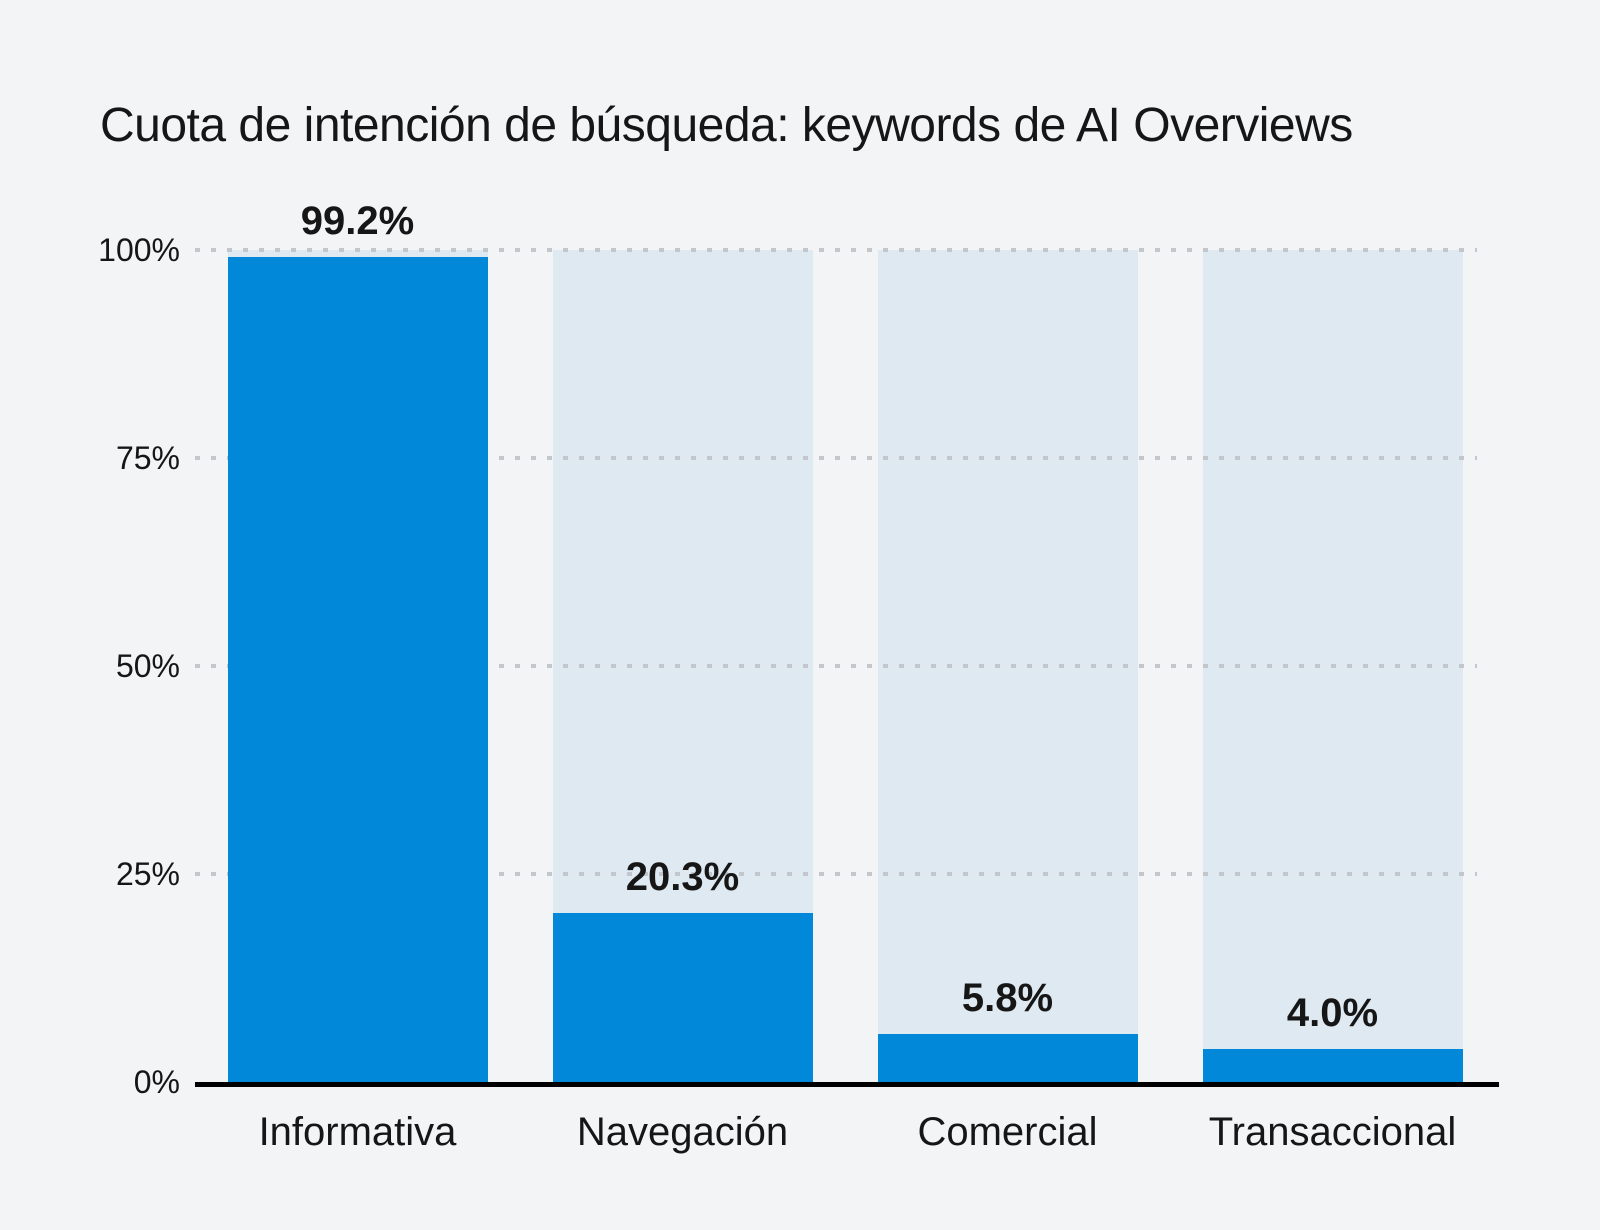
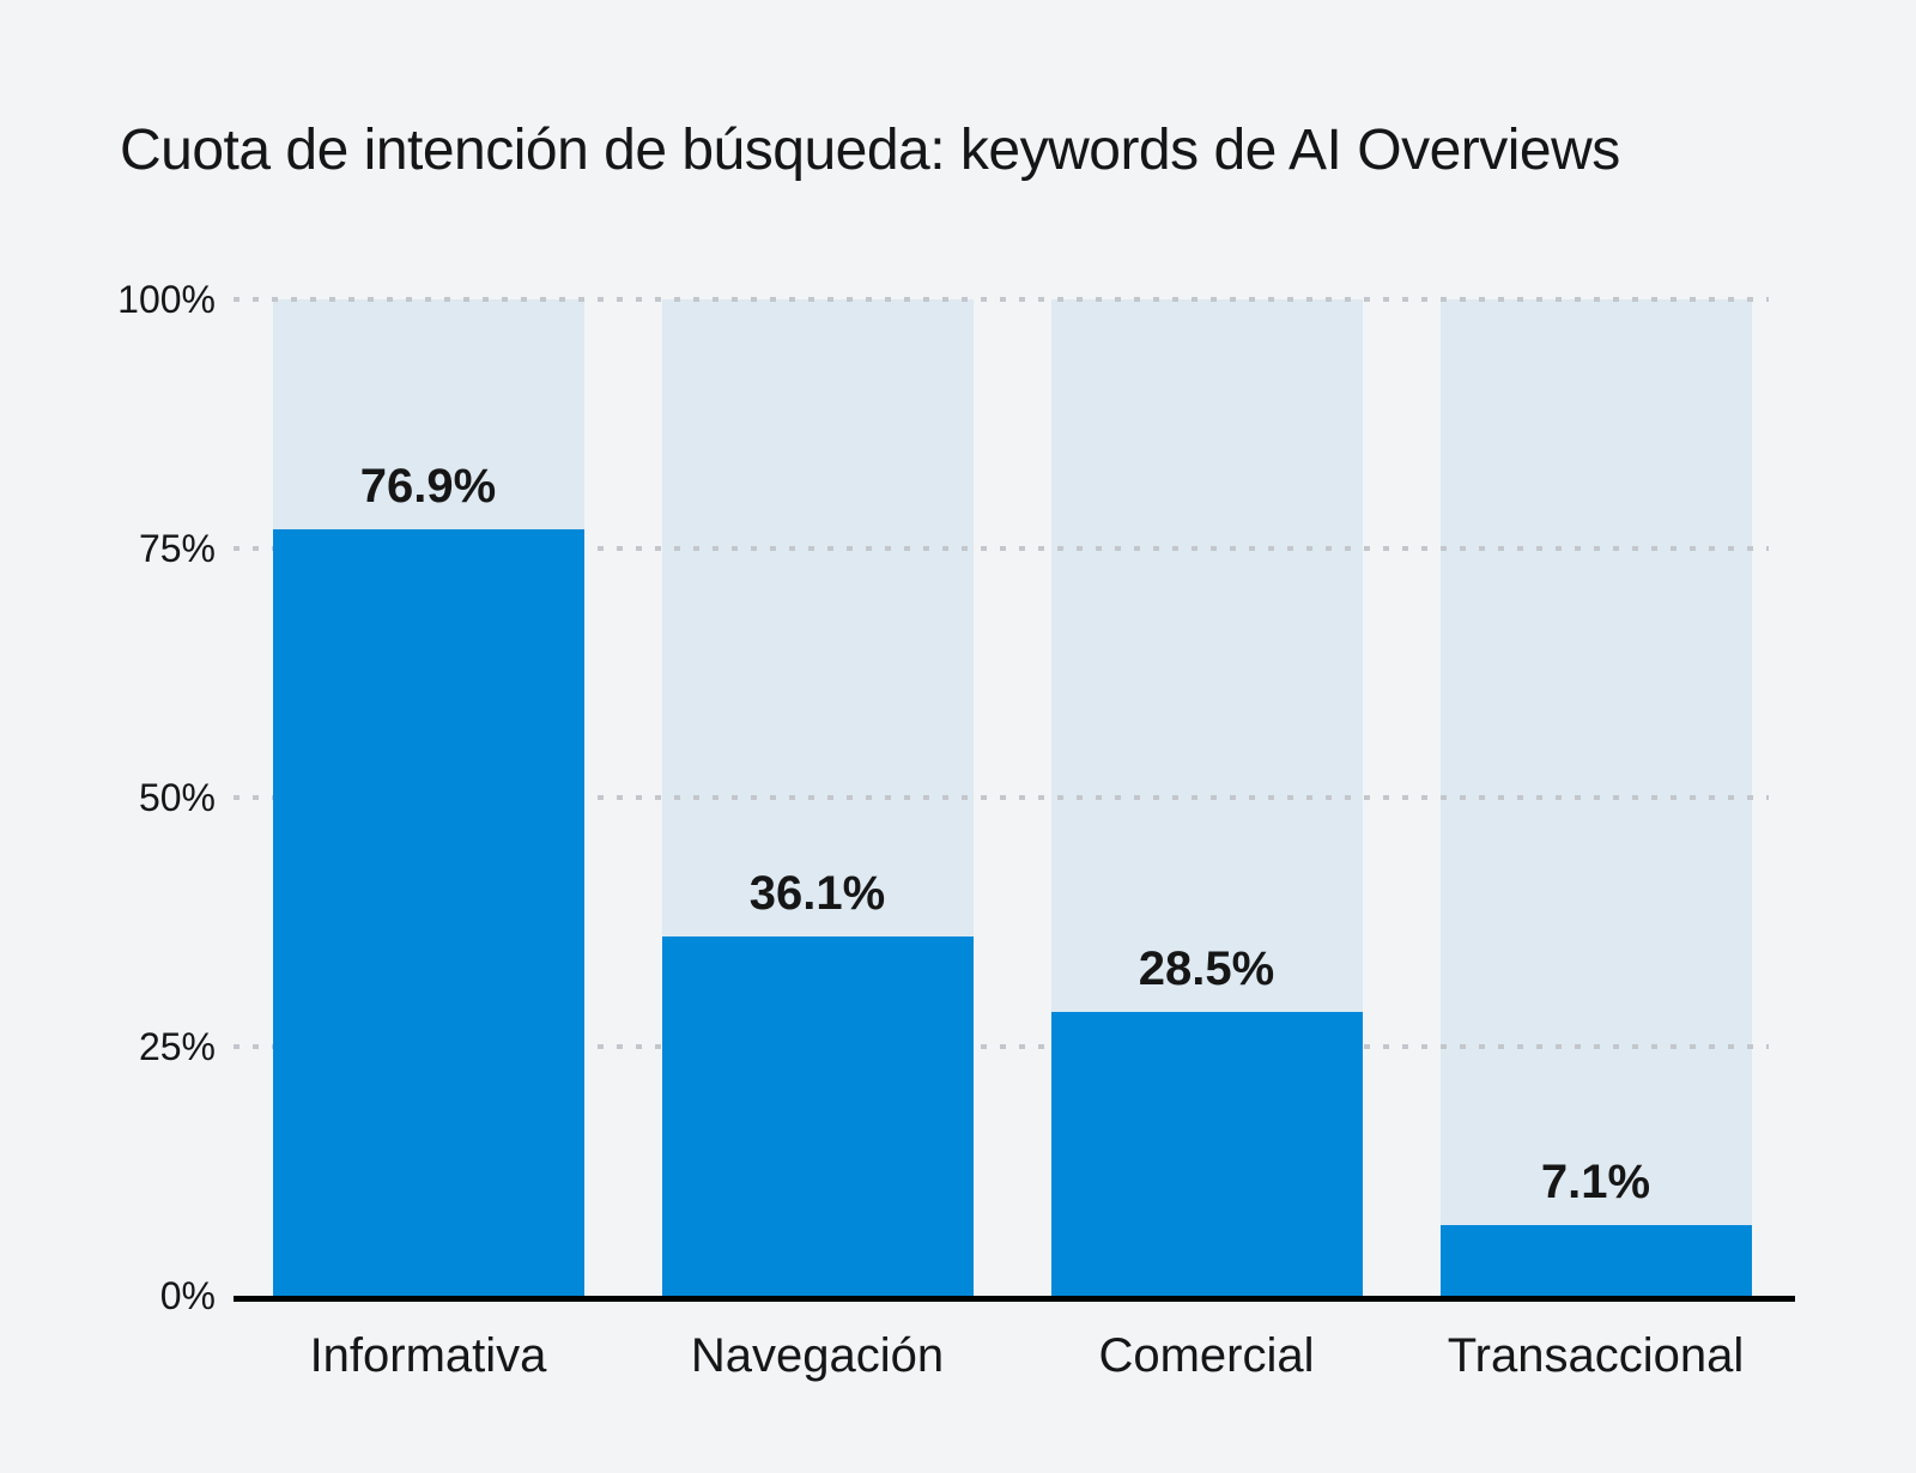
Informativa: 99.2% -> 76.9%
Navegación: 20.3% -> 36.1%
Comercial: 5.8% -> 28.5%
Transaccional: 4.0% -> 7.1%
